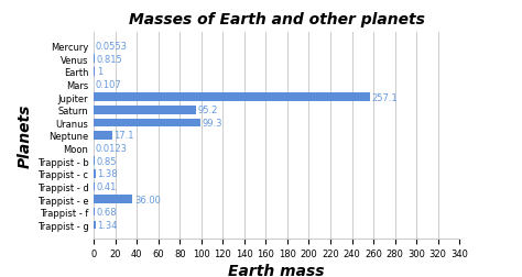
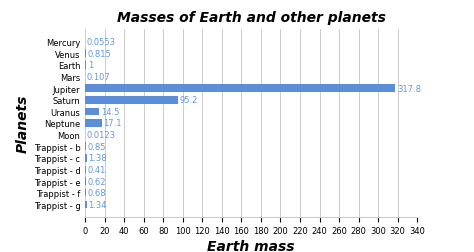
Jupiter: 257.1 -> 317.8
Uranus: 99.3 -> 14.5
Trappist - e: 36.00 -> 0.62
